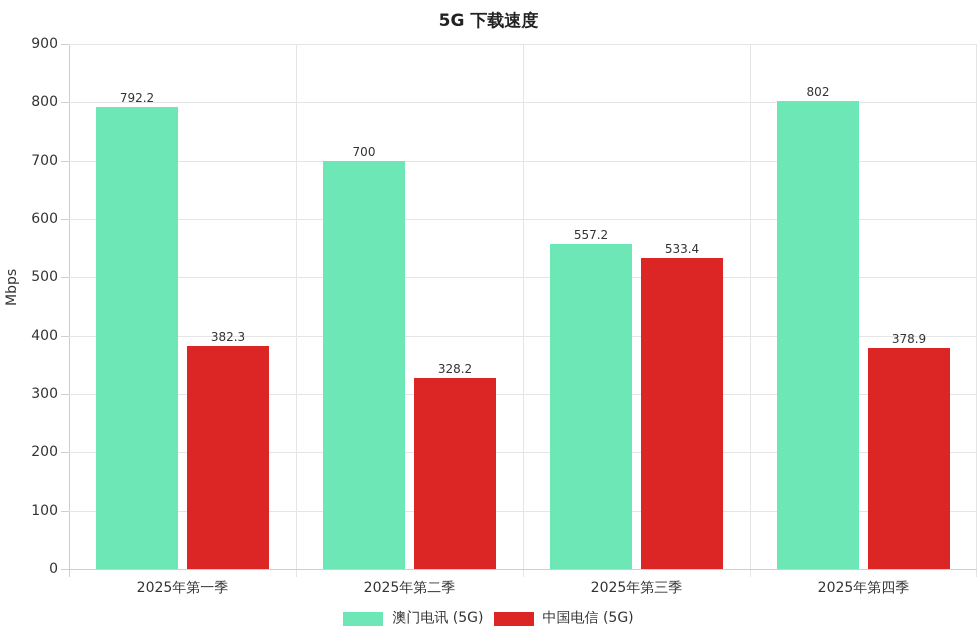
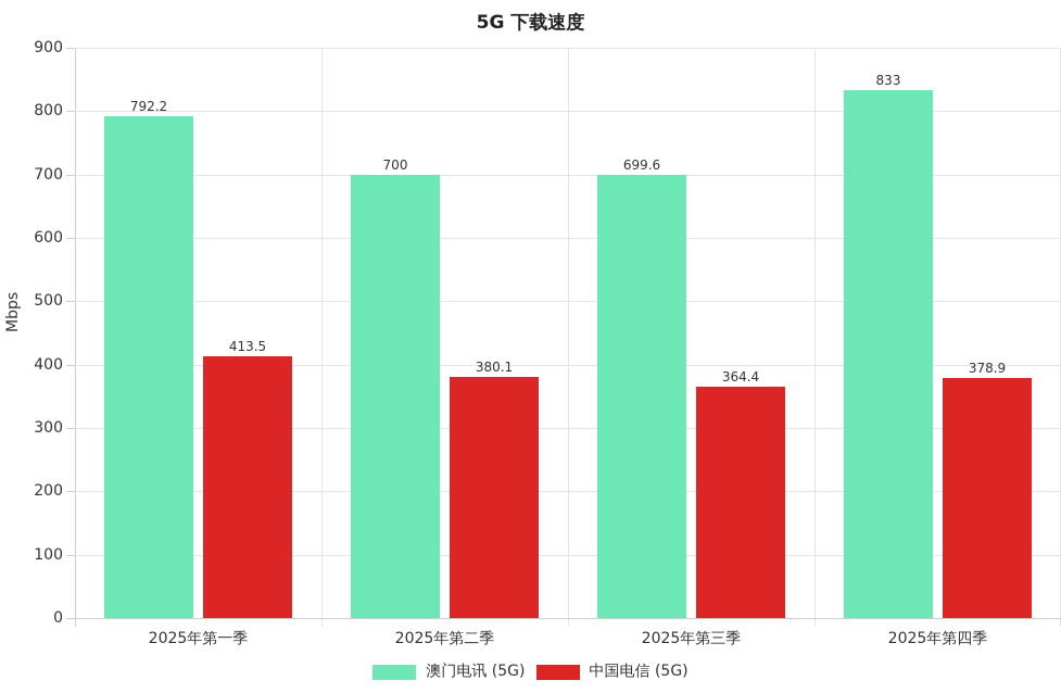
中国电信 (5G)/2025年第一季: 382.3 -> 413.5
中国电信 (5G)/2025年第二季: 328.2 -> 380.1
澳门电讯 (5G)/2025年第三季: 557.2 -> 699.6
中国电信 (5G)/2025年第三季: 533.4 -> 364.4
澳门电讯 (5G)/2025年第四季: 802 -> 833
